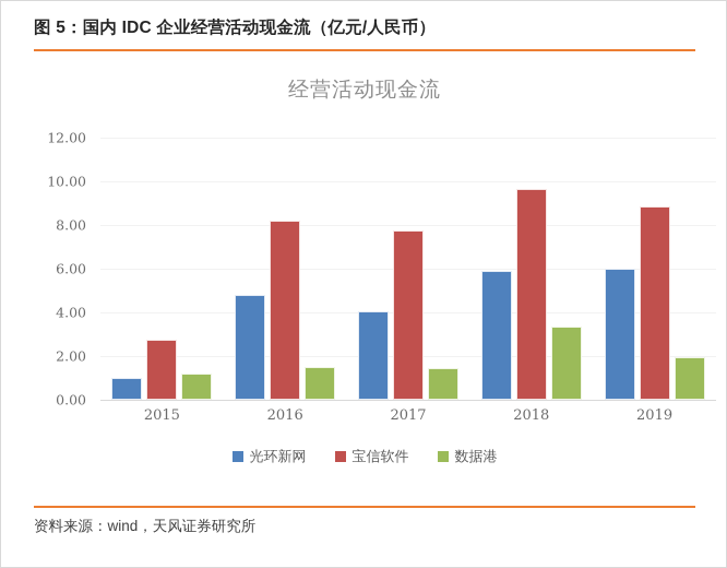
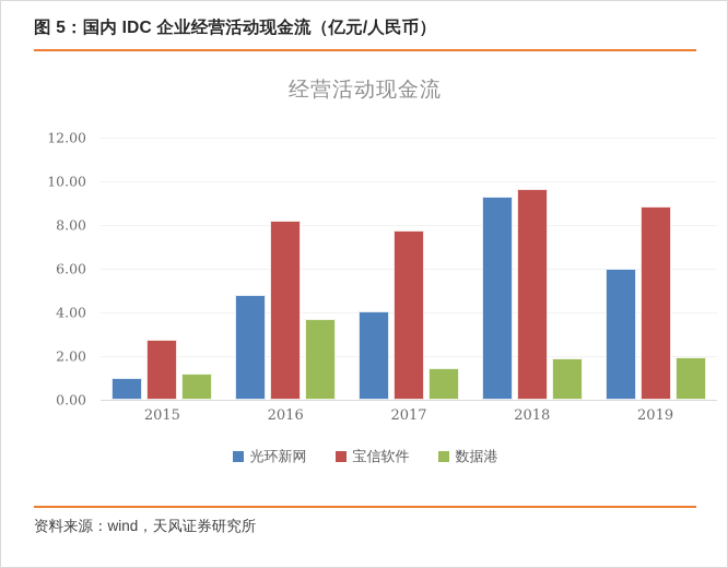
数据港/2016: 1.5 -> 3.7
光环新网/2018: 5.9 -> 9.3
数据港/2018: 3.4 -> 1.9
